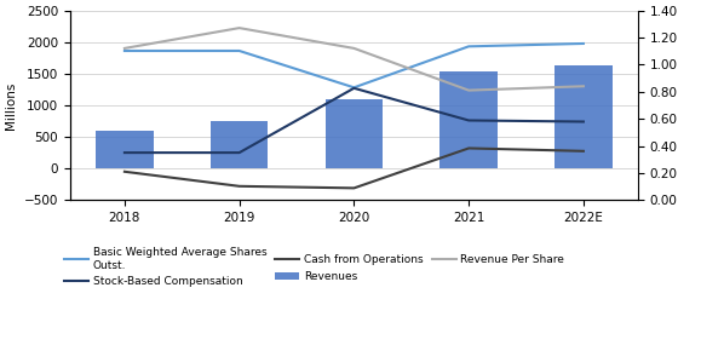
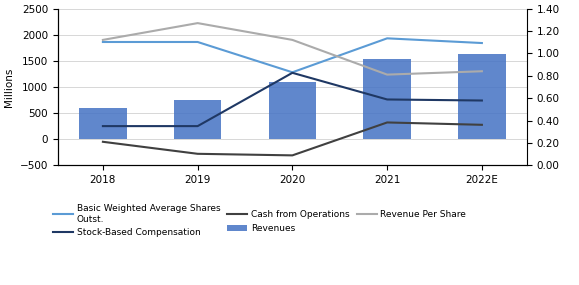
Basic Weighted Average Shares Outst./2022E: 1980 -> 1840
